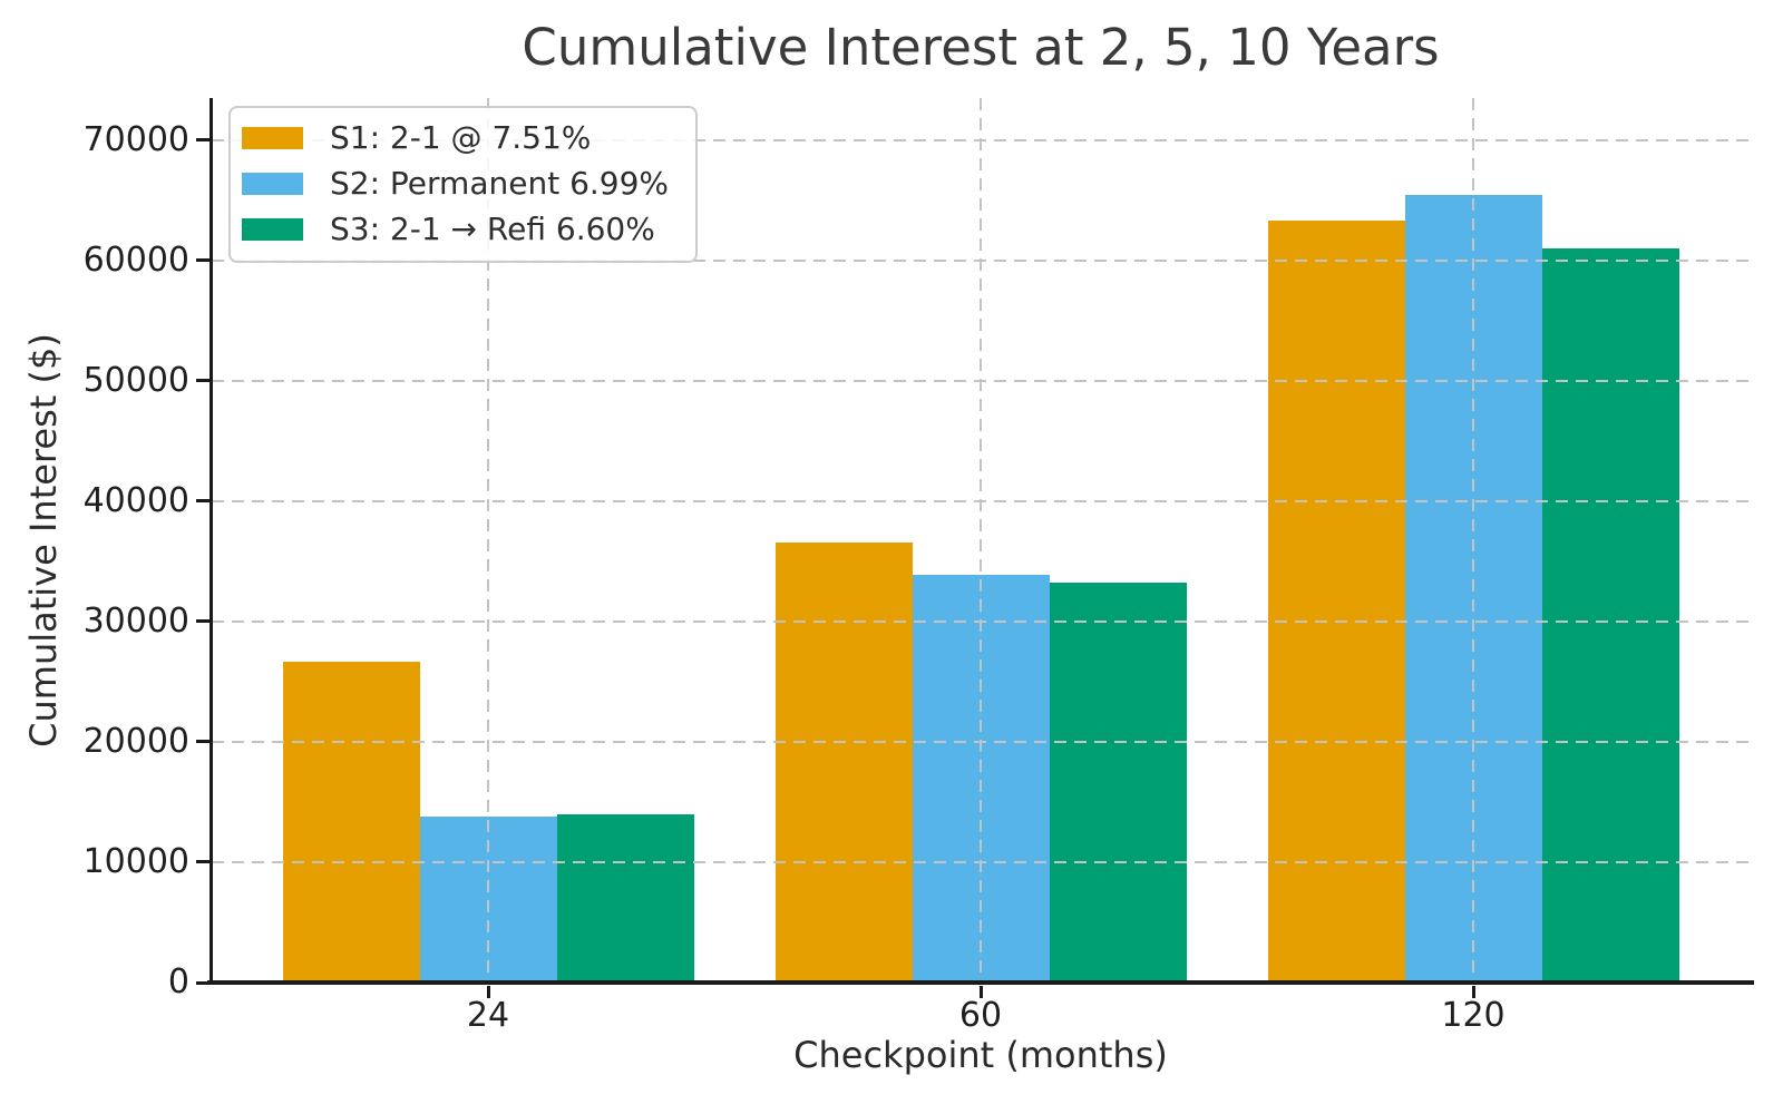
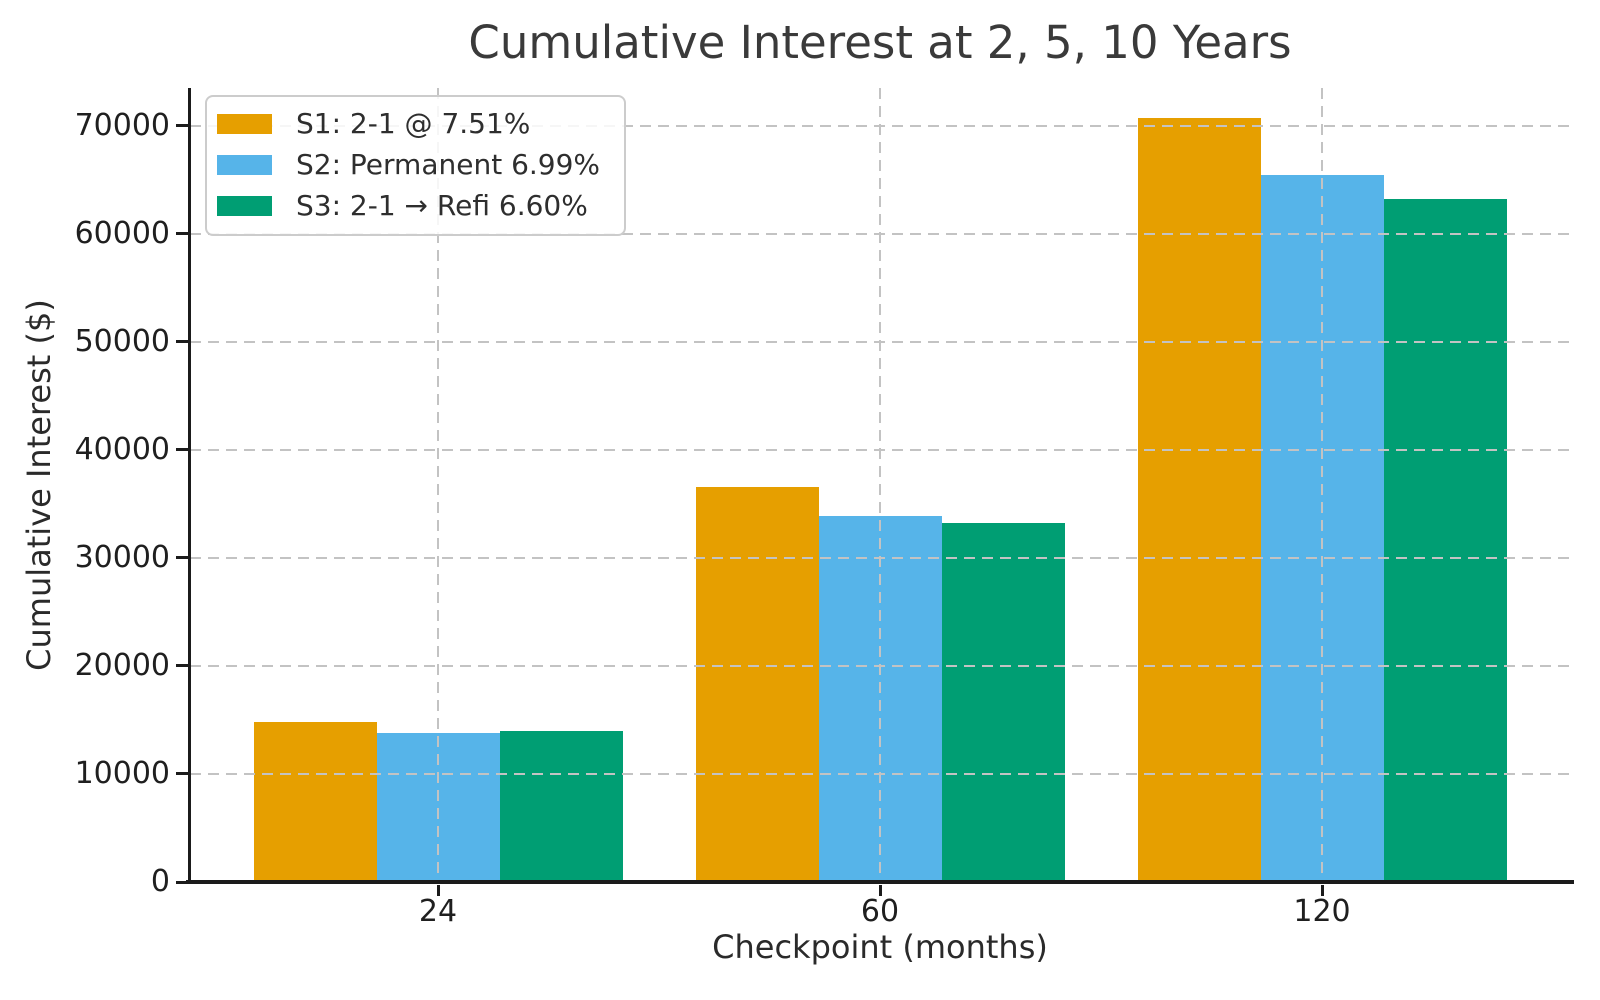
S1: 2-1 @ 7.51%/24: 26700 -> 14800
S1: 2-1 @ 7.51%/120: 63300 -> 70800
S3: 2-1 → Refi 6.60%/120: 61000 -> 63200
